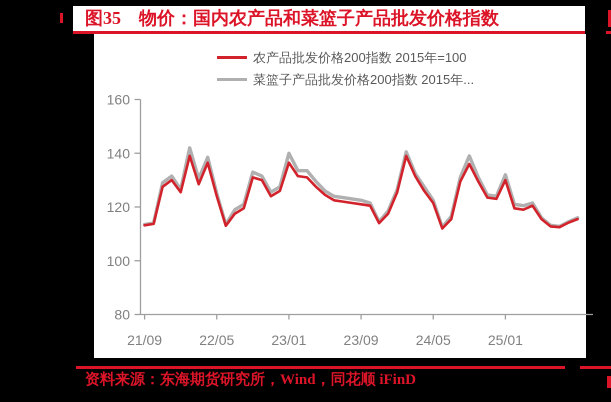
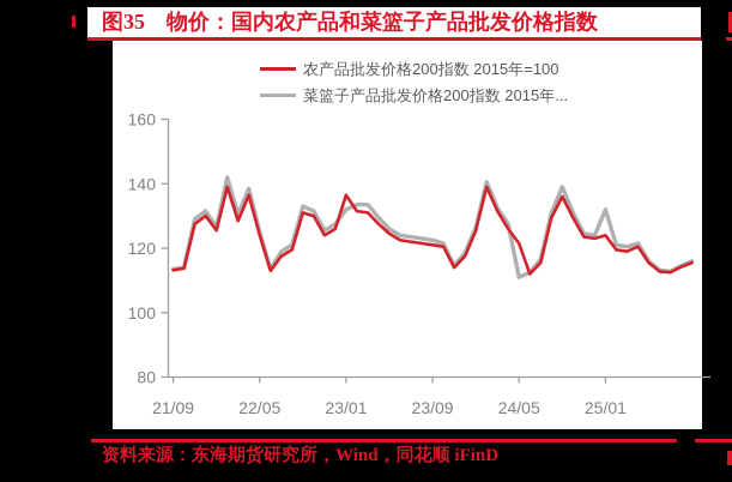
菜篮子产品批发价格200指数 2015年.../23/01: 140 -> 132
菜篮子产品批发价格200指数 2015年.../24/05: 122 -> 111
农产品批发价格200指数 2015年=100/25/01: 130 -> 124
